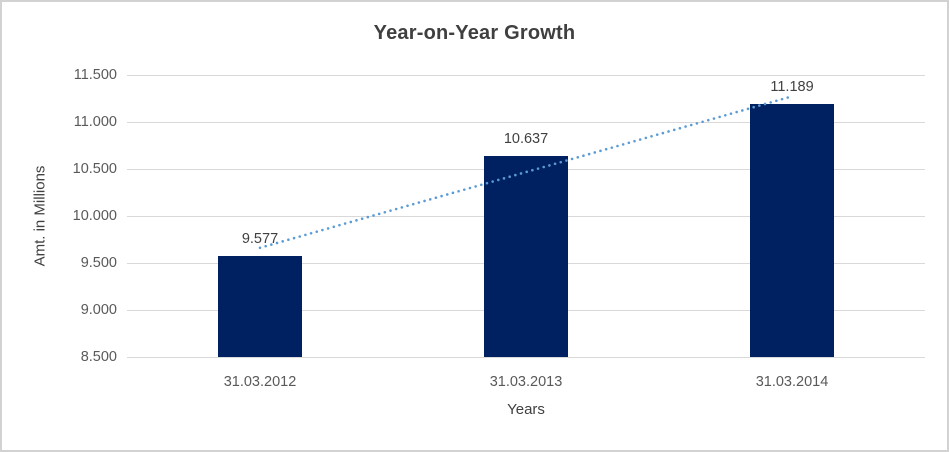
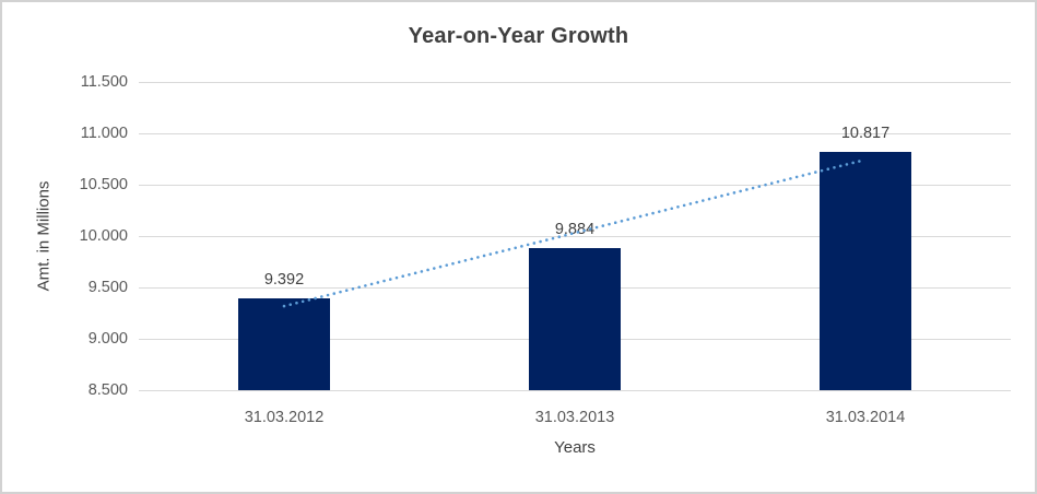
31.03.2012: 9.577 -> 9.392
31.03.2013: 10.637 -> 9.884
31.03.2014: 11.189 -> 10.817
